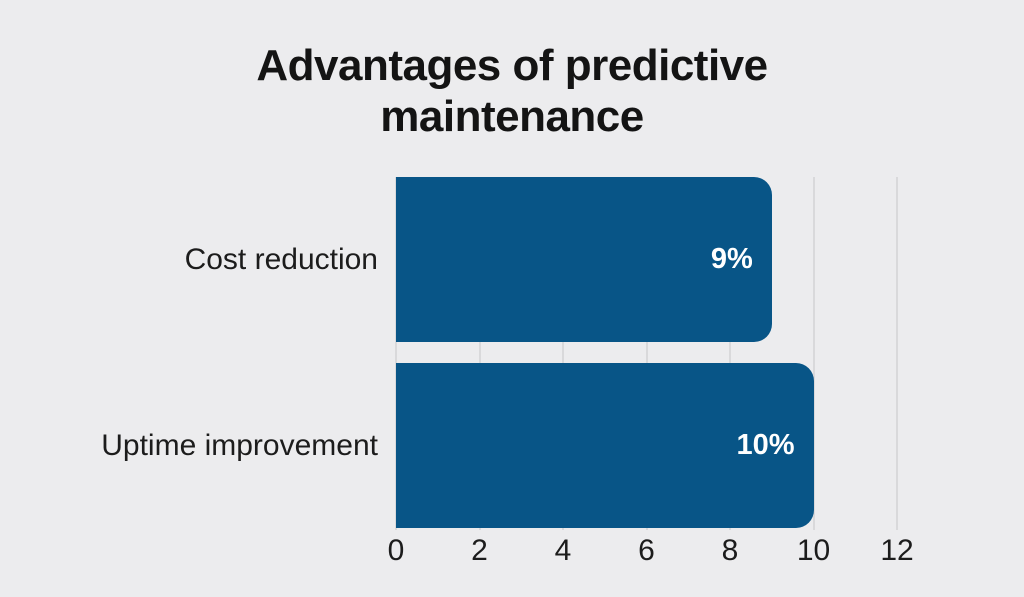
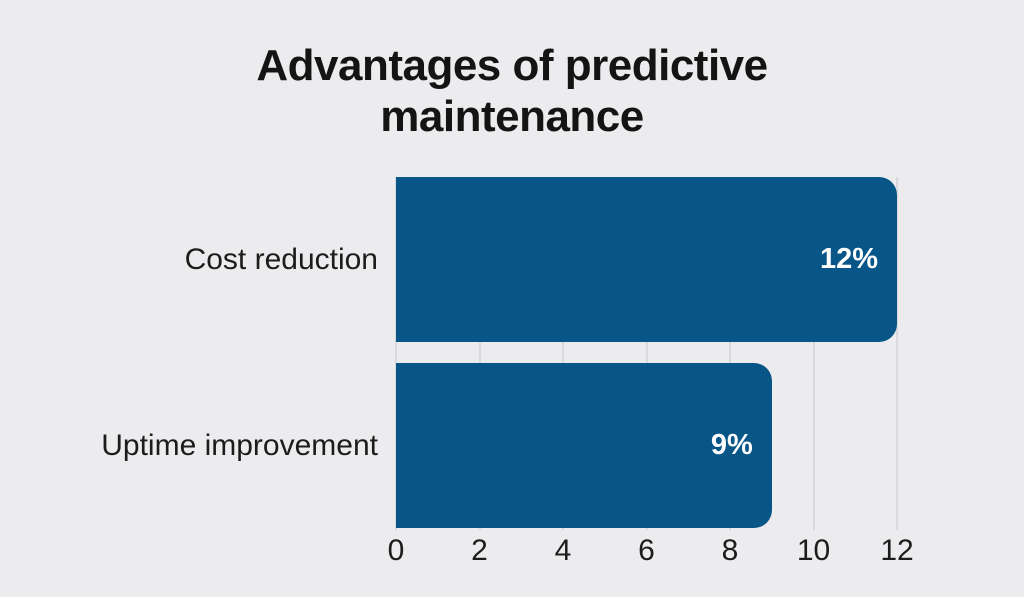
Cost reduction: 9% -> 12%
Uptime improvement: 10% -> 9%
